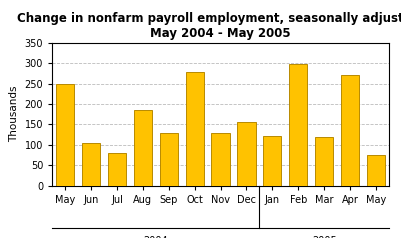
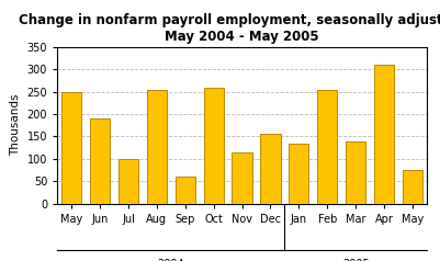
Jun: 105 -> 190
Jul: 80 -> 100
Aug: 185 -> 255
Sep: 128 -> 60
Oct: 278 -> 260
Nov: 130 -> 115
Jan: 122 -> 135
Feb: 298 -> 255
Mar: 120 -> 140
Apr: 270 -> 310
